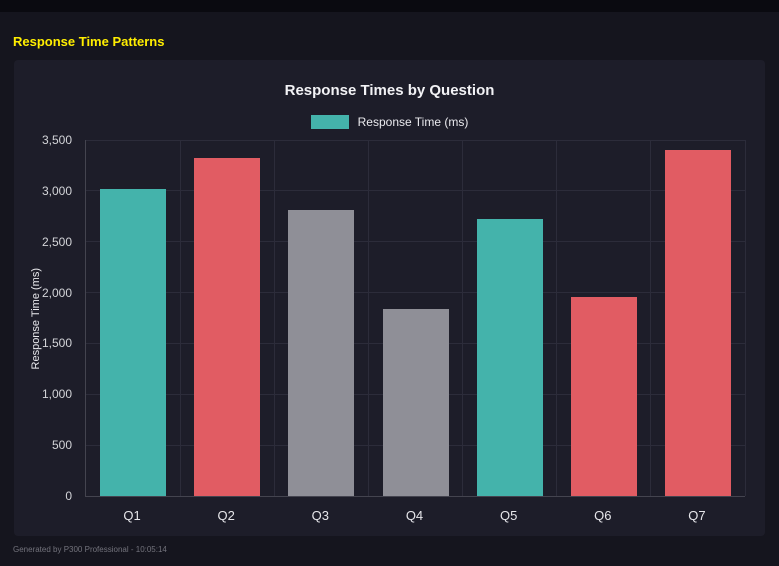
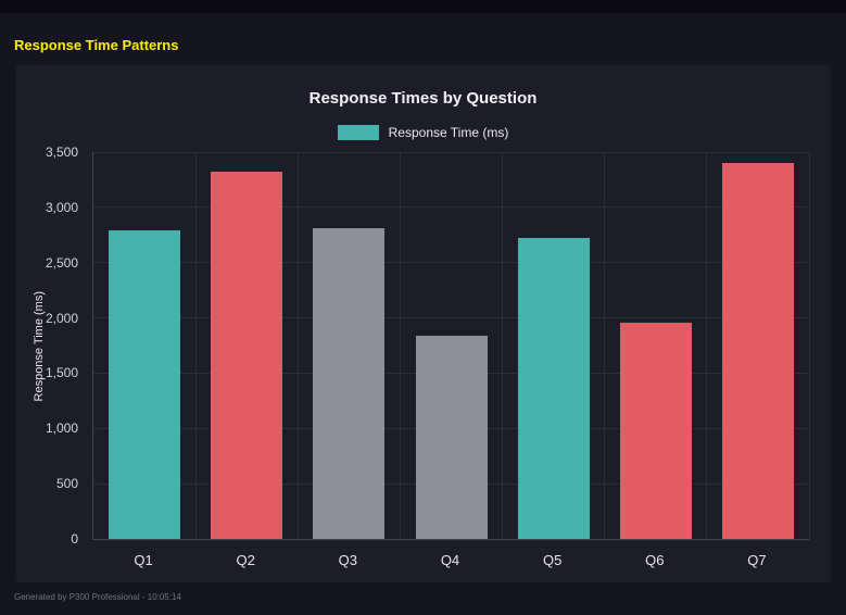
Q1: 3020 -> 2790
